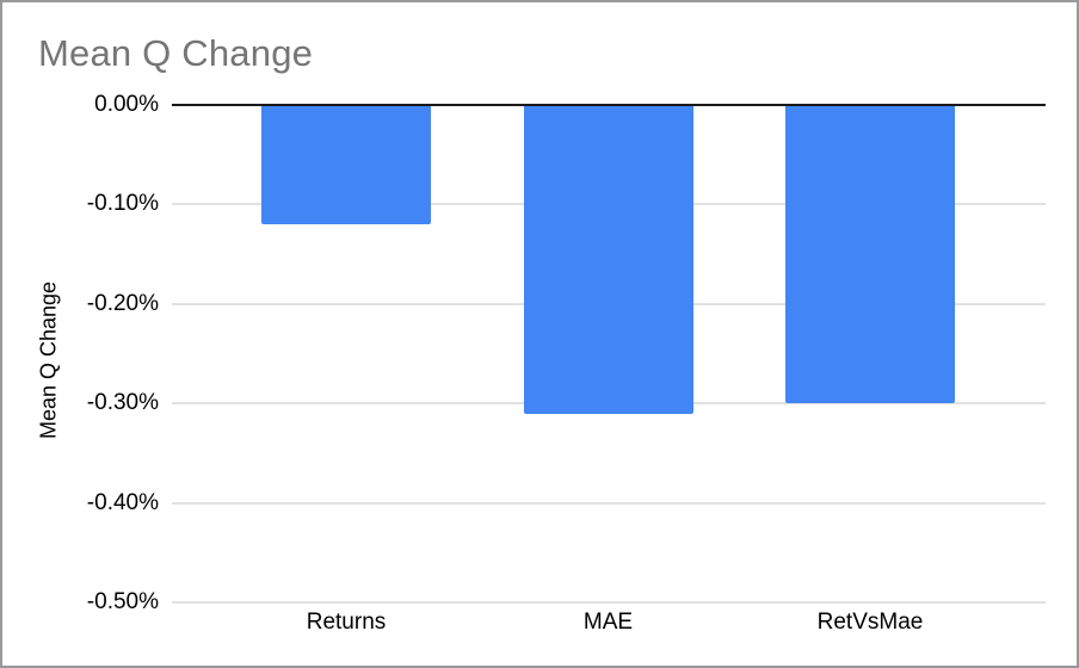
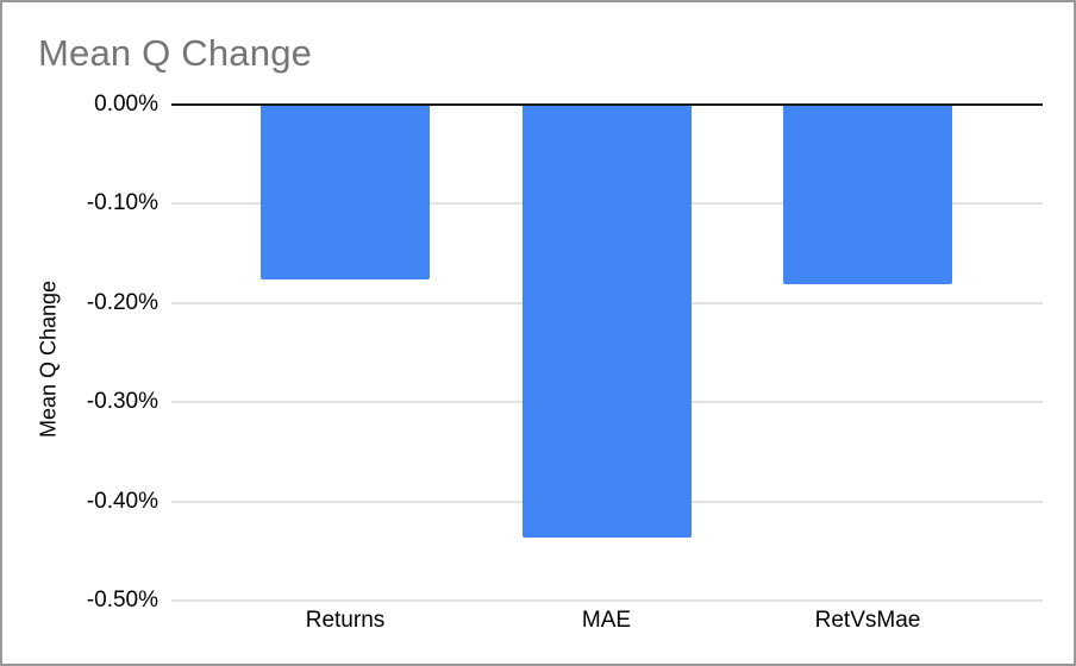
Returns: -0.12% -> -0.18%
MAE: -0.31% -> -0.44%
RetVsMae: -0.30% -> -0.18%
